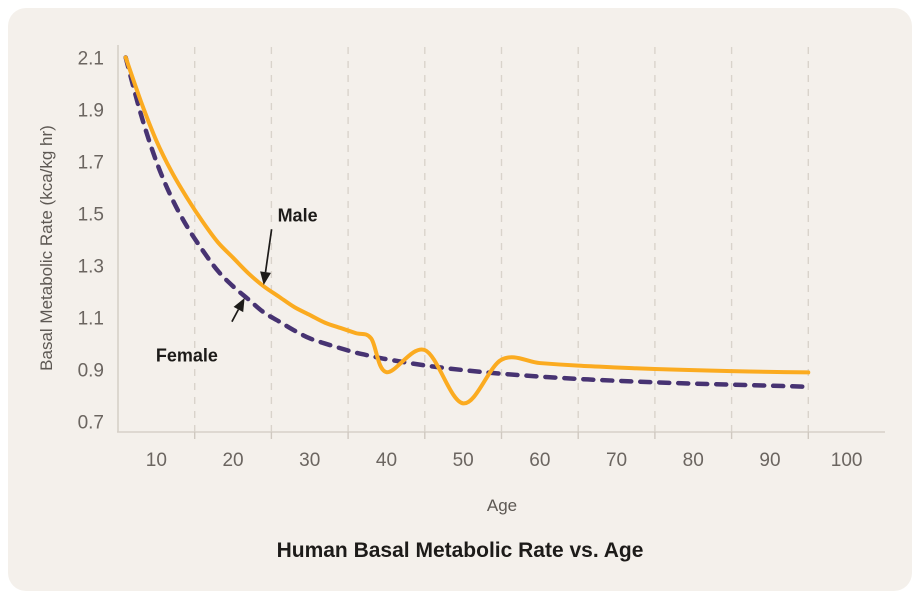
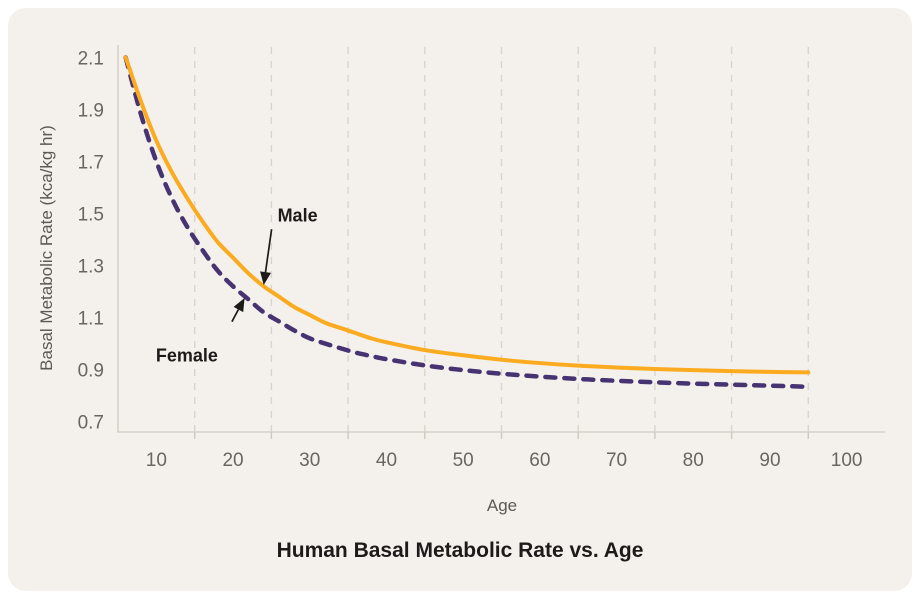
Male/40: 0.89 -> 1.00
Male/50: 0.77 -> 0.95
